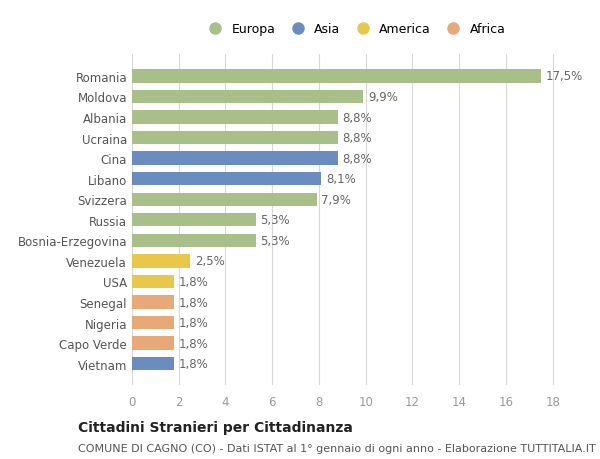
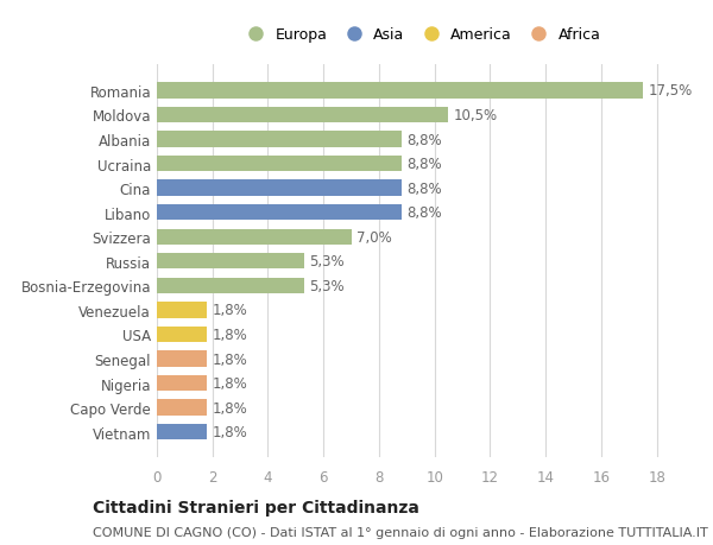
Moldova: 9,9% -> 10,5%
Libano: 8,1% -> 8,8%
Svizzera: 7,9% -> 7,0%
Venezuela: 2,5% -> 1,8%
